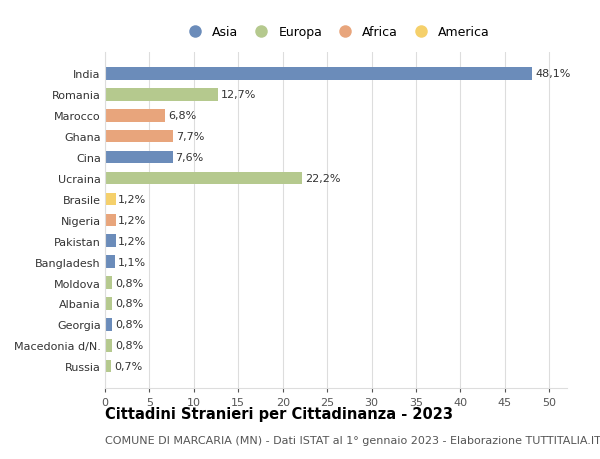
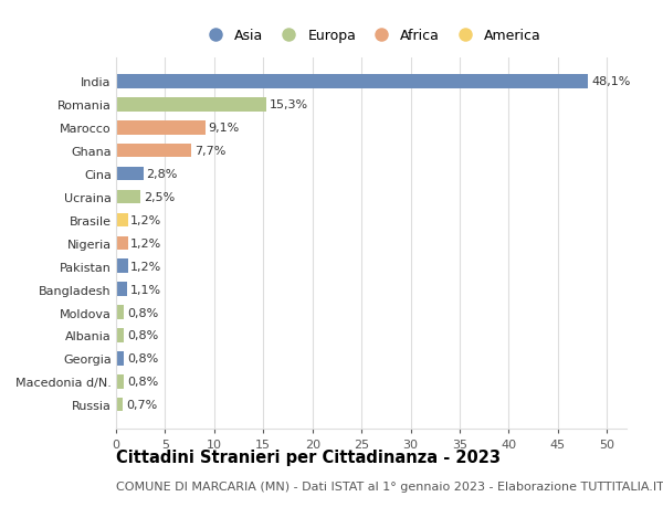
Romania: 12,7% -> 15,3%
Marocco: 6,8% -> 9,1%
Cina: 7,6% -> 2,8%
Ucraina: 22,2% -> 2,5%
